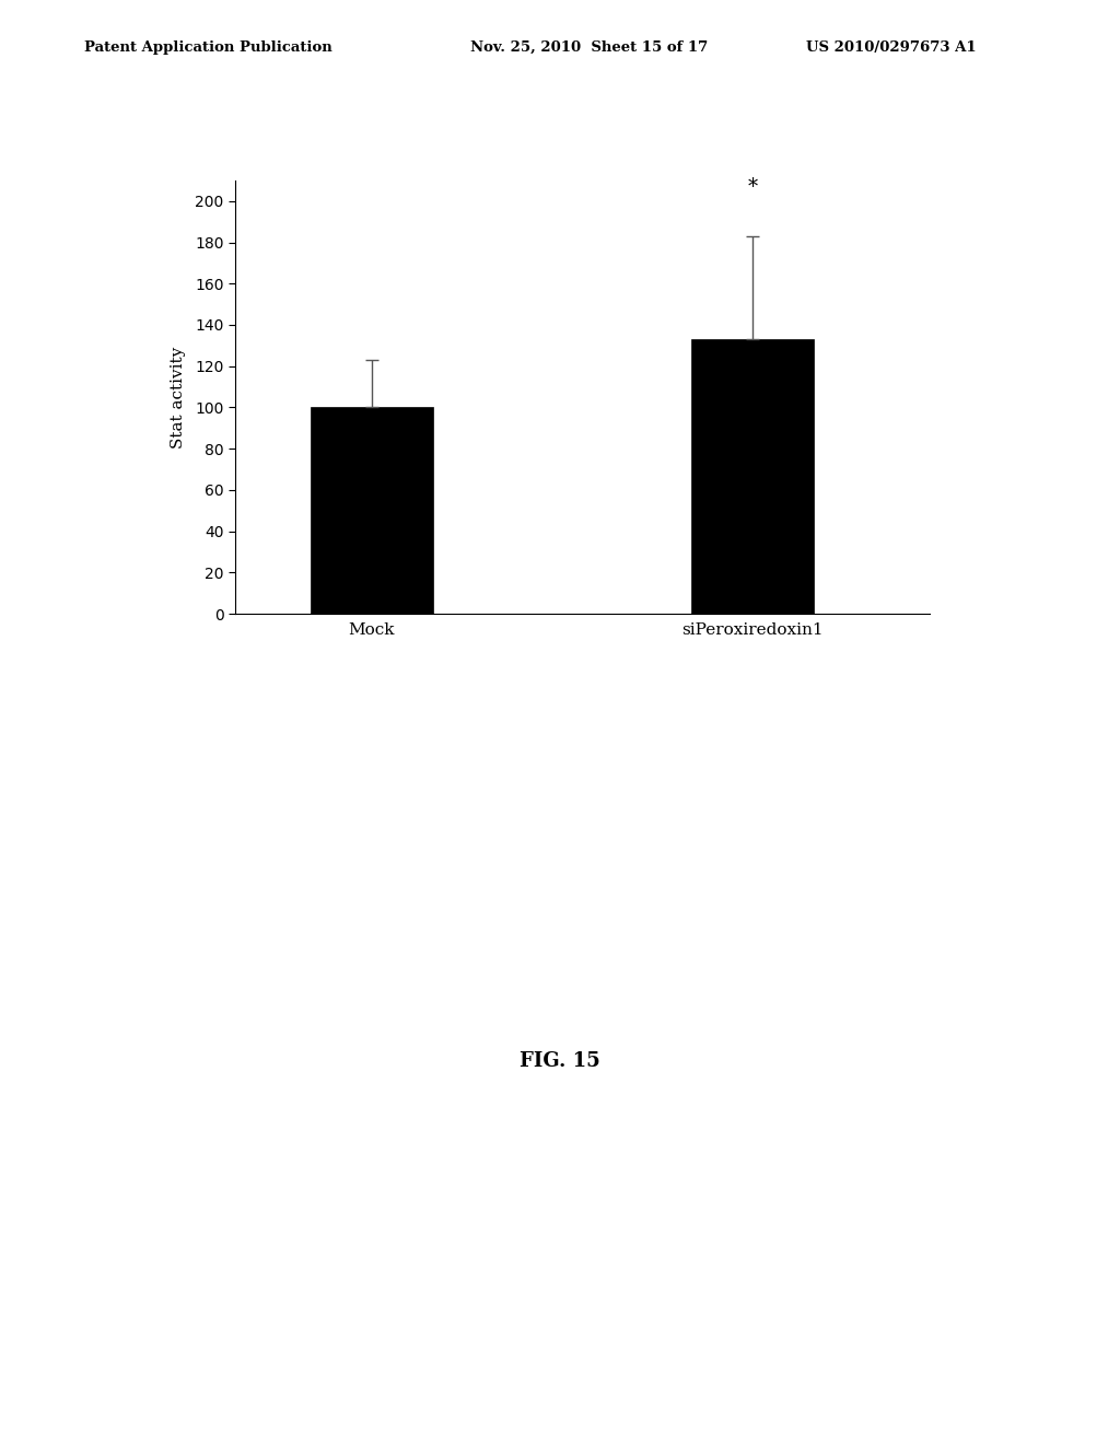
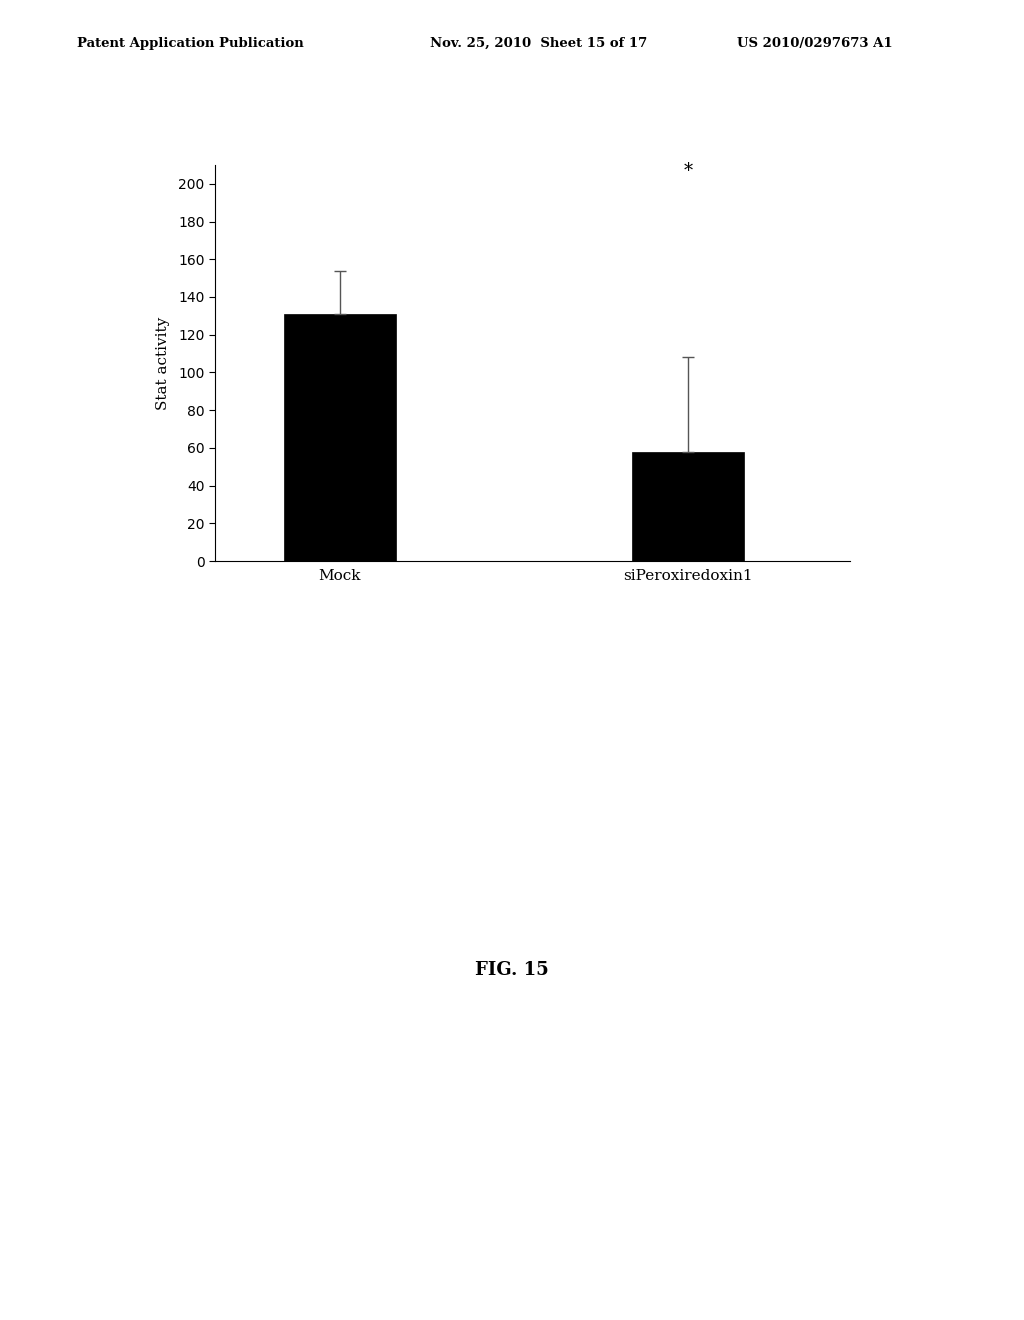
Mock: 100 -> 131
siPeroxiredoxin1: 133 -> 58
